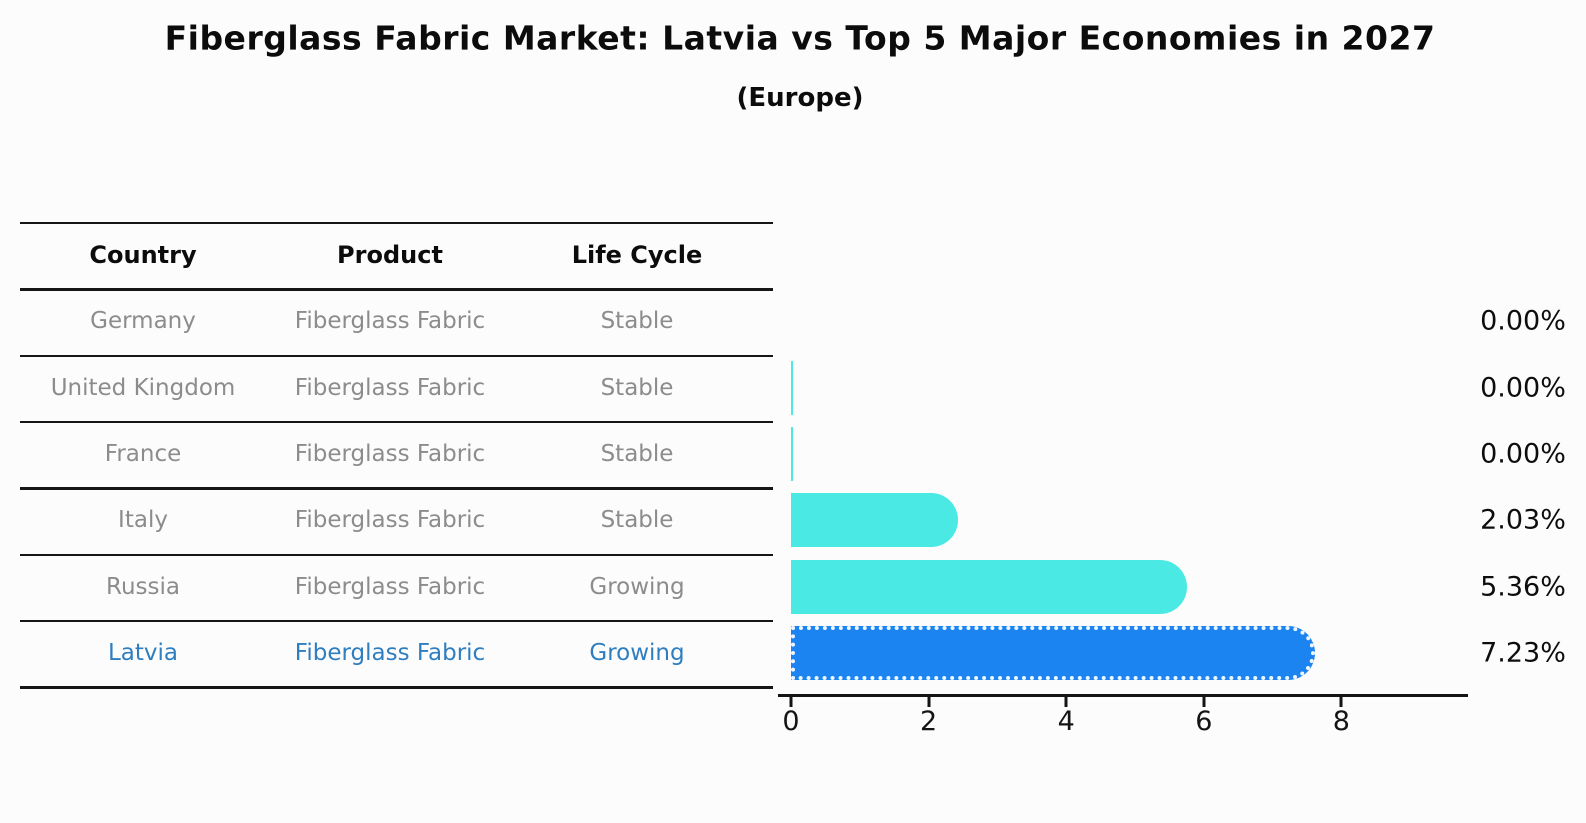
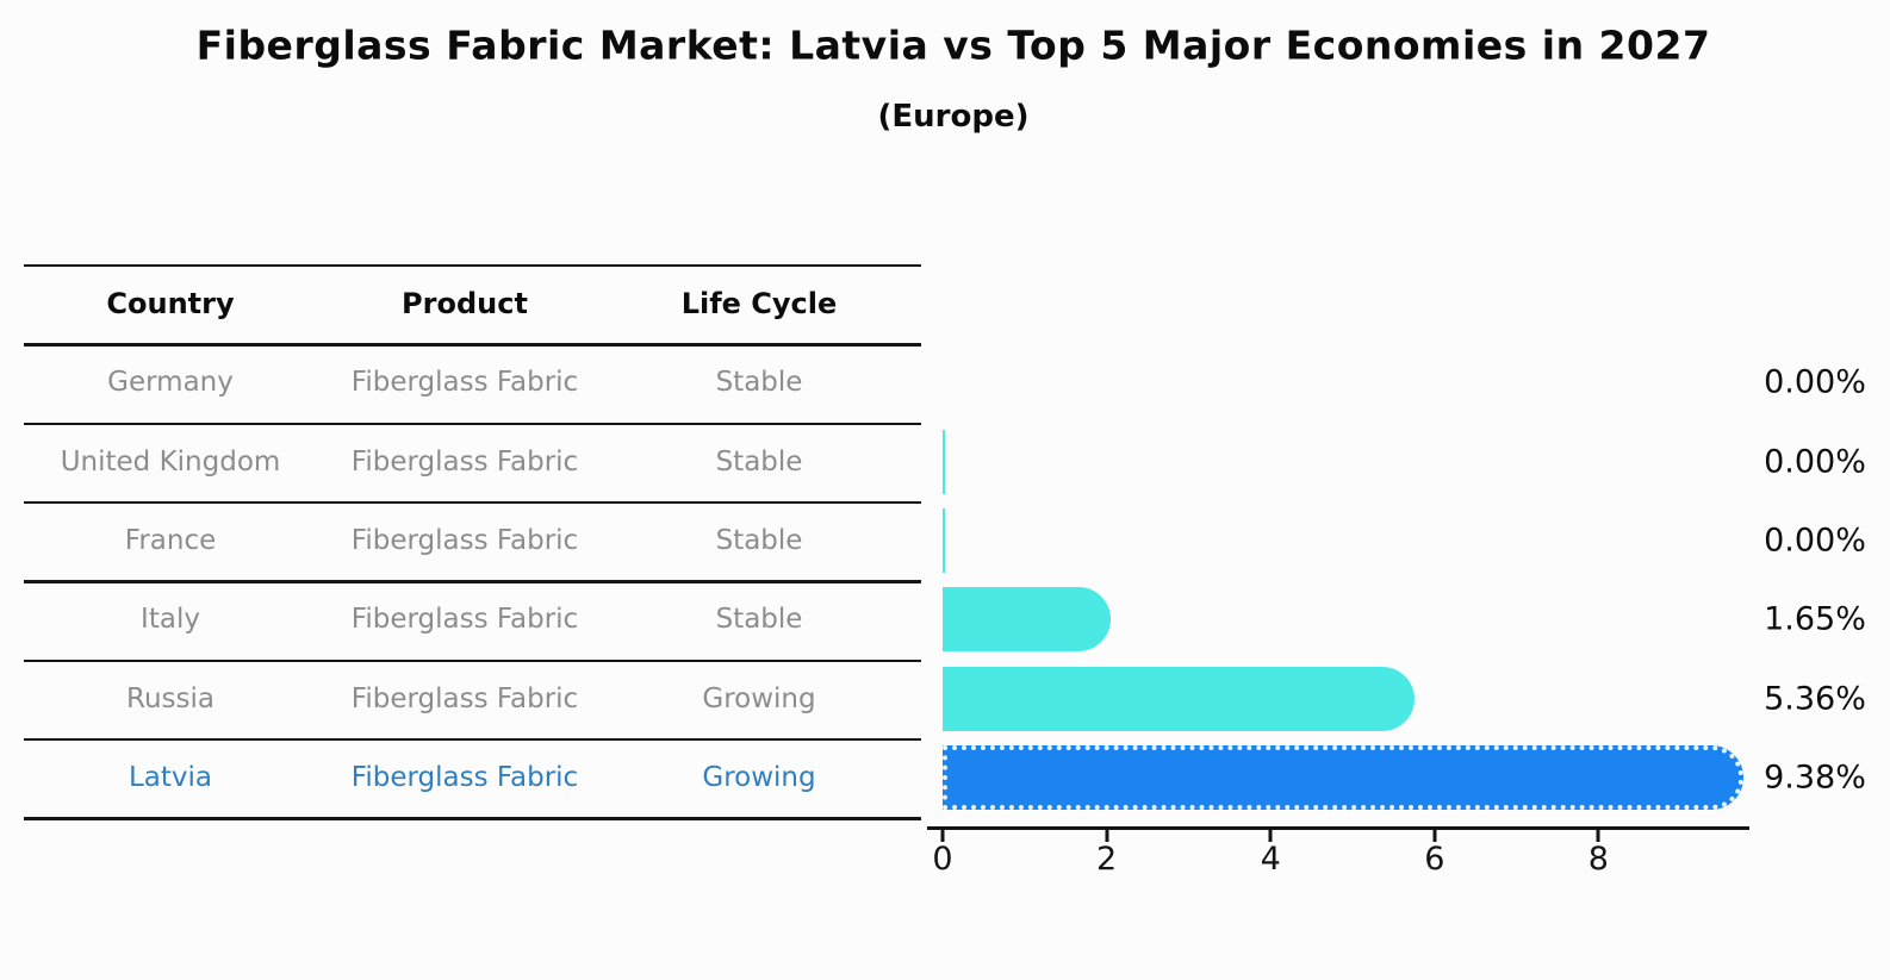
Italy: 2.03% -> 1.65%
Latvia: 7.23% -> 9.38%
